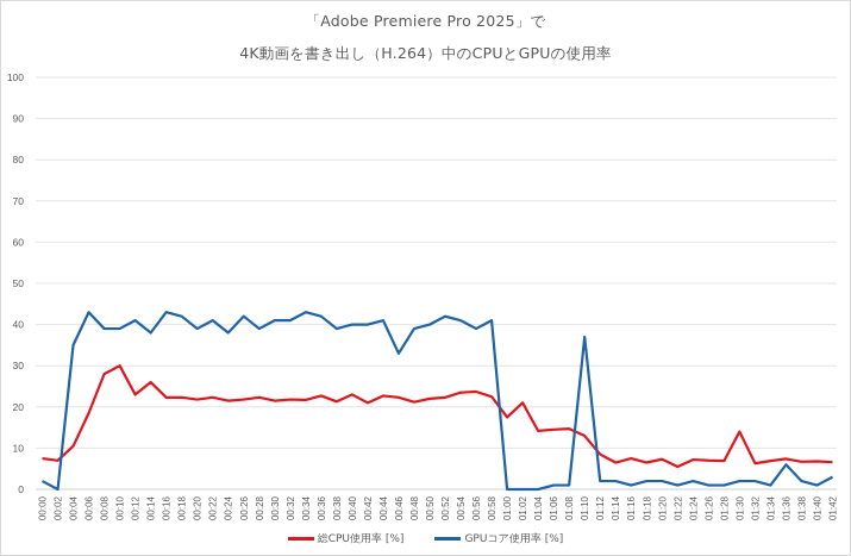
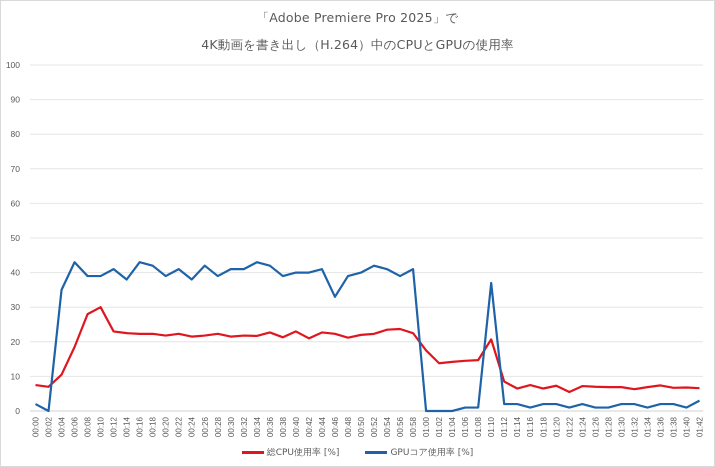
総CPU使用率 [%]/00:14: 26 -> 22
総CPU使用率 [%]/01:02: 21 -> 14
総CPU使用率 [%]/01:10: 13 -> 21
総CPU使用率 [%]/01:30: 14 -> 7
GPUコア使用率 [%]/01:36: 6 -> 2
